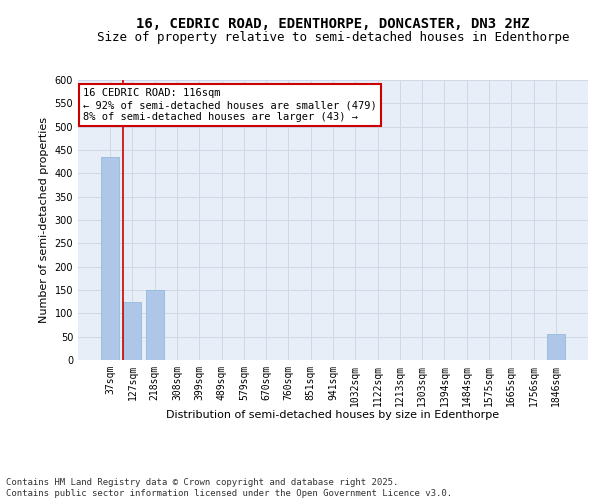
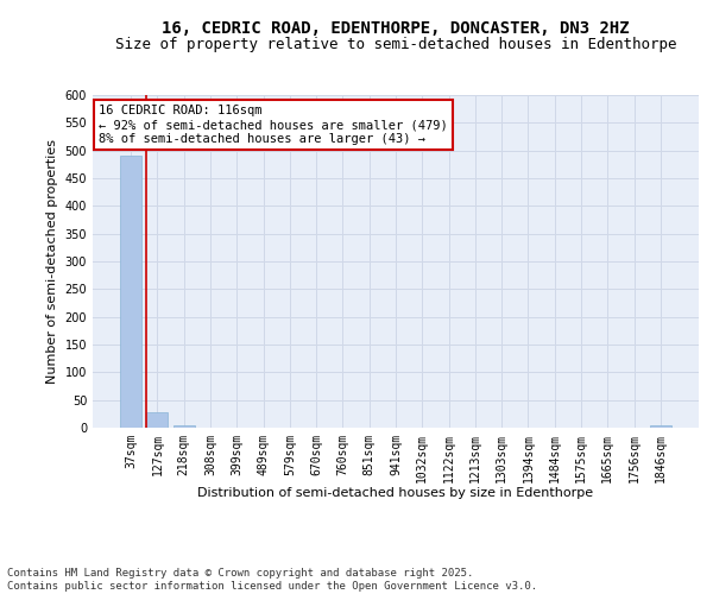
37sqm: 435 -> 490
127sqm: 125 -> 27
218sqm: 150 -> 5
1846sqm: 55 -> 5
